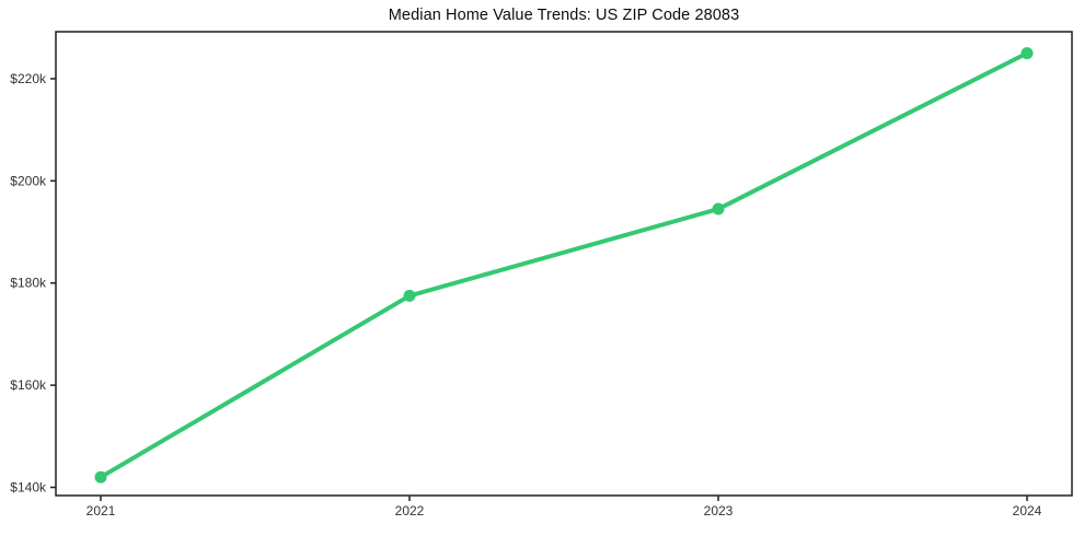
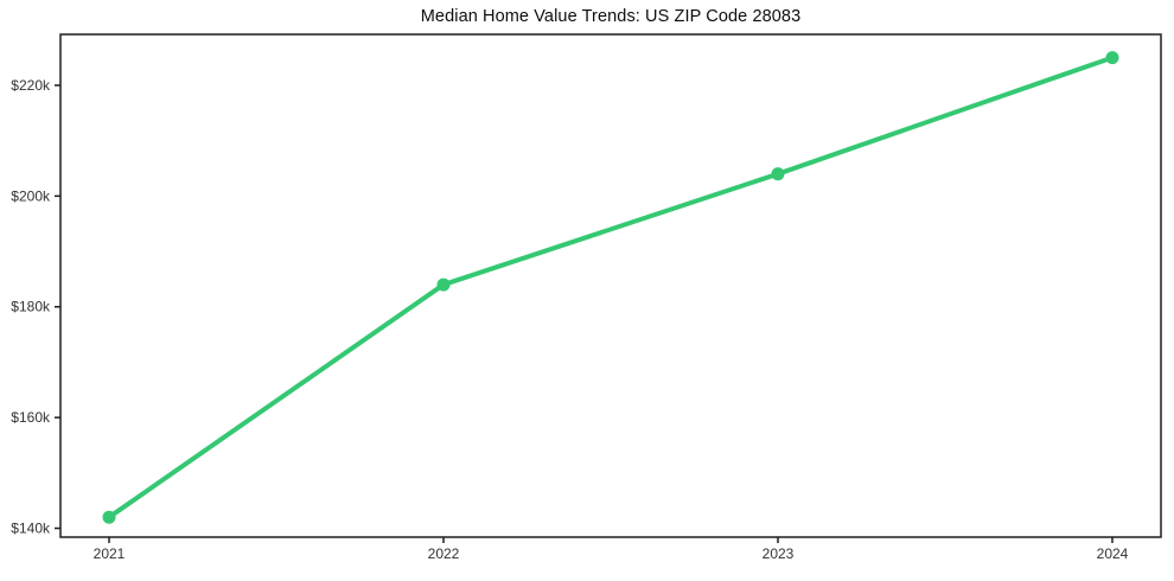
2022: $178k -> $184k
2023: $194k -> $204k
